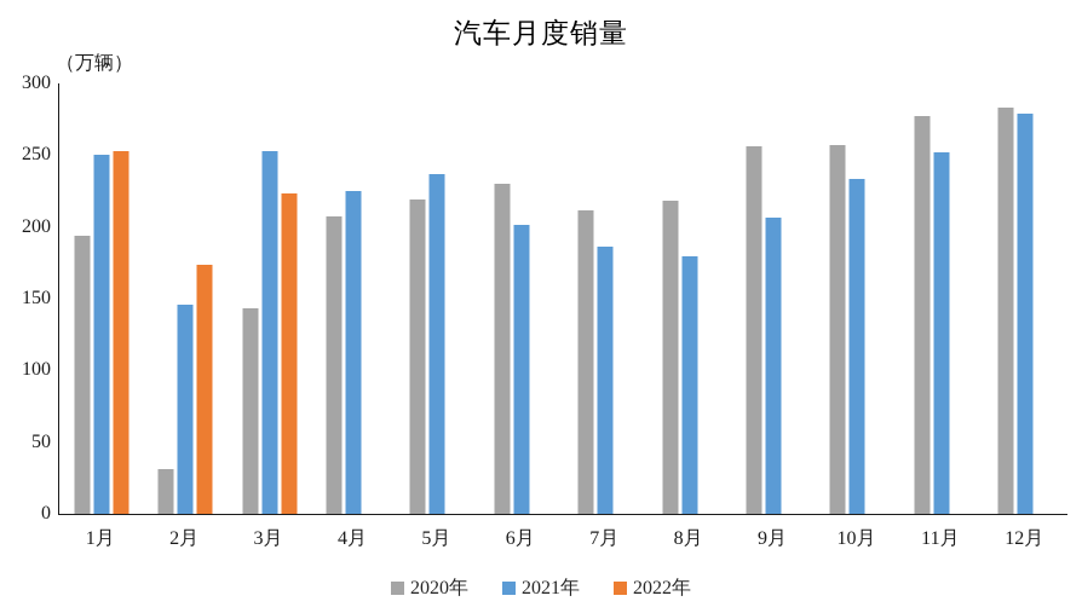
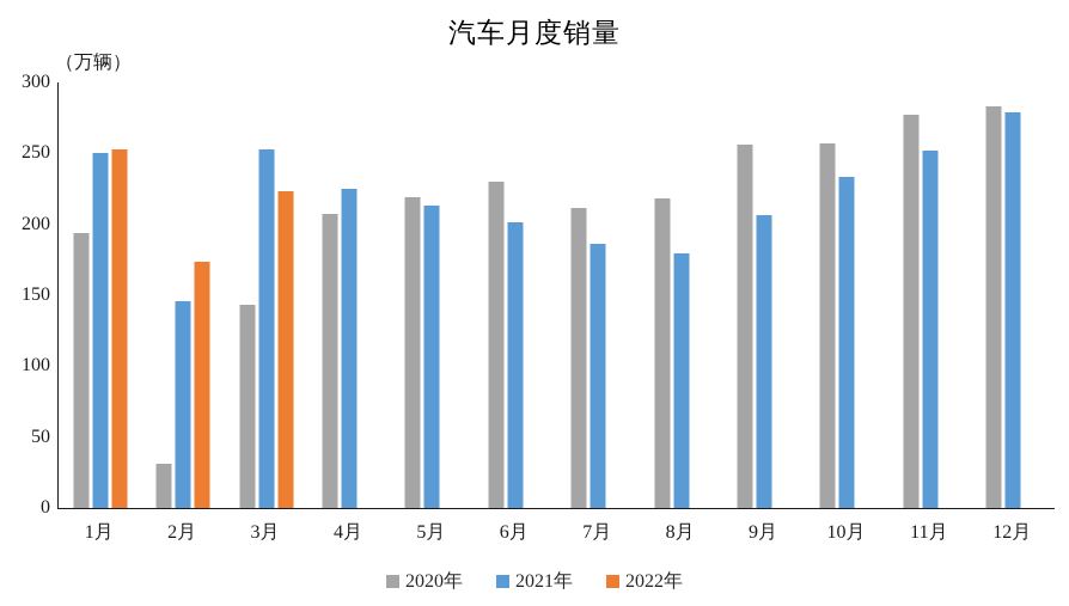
2021年/5月: 237 -> 213
